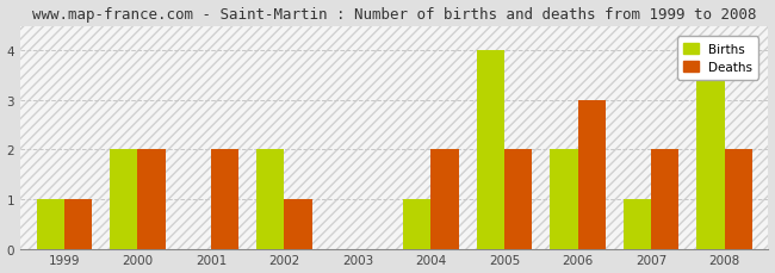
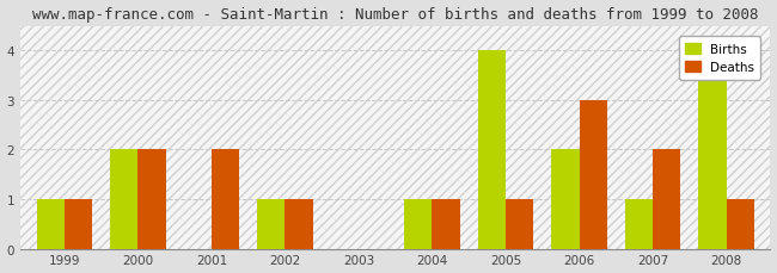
Births/2002: 2 -> 1
Deaths/2004: 2 -> 1
Deaths/2005: 2 -> 1
Deaths/2008: 2 -> 1
